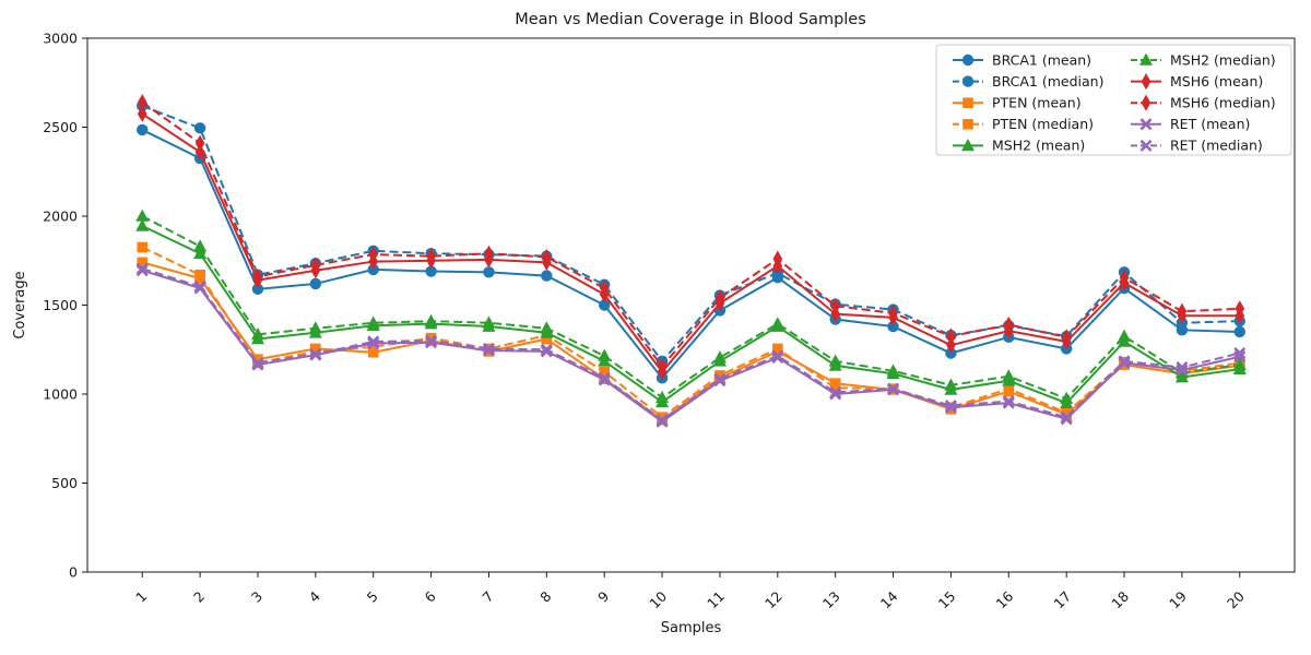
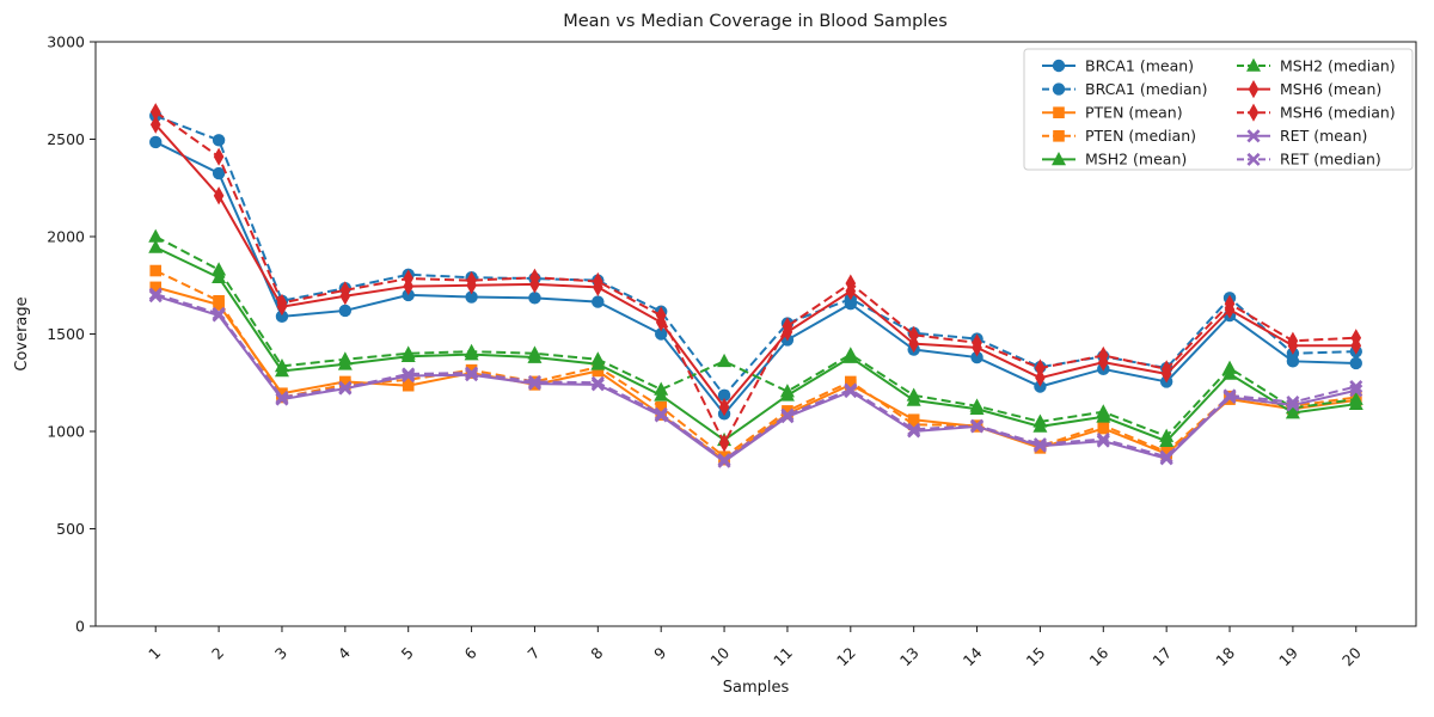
MSH6 (mean)/2: 2360 -> 2210
MSH2 (median)/10: 980 -> 1360
MSH6 (median)/10: 1160 -> 940
